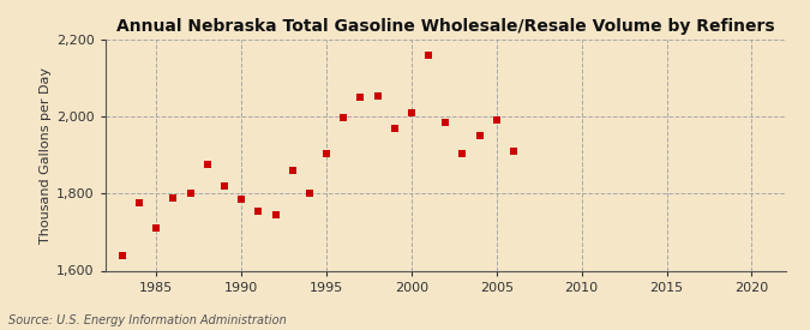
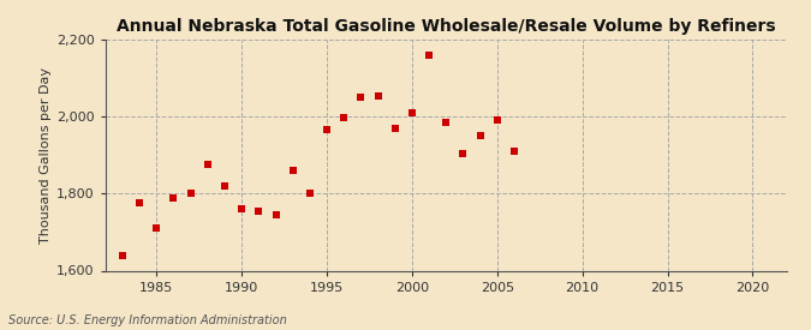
1990: 1,785 -> 1,760
1995: 1,905 -> 1,965
